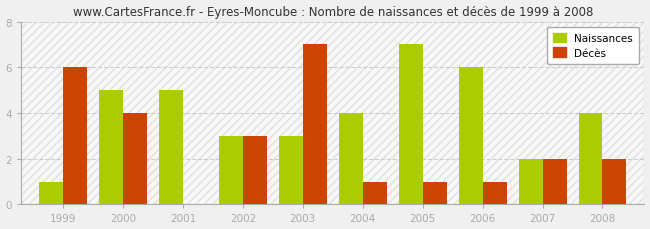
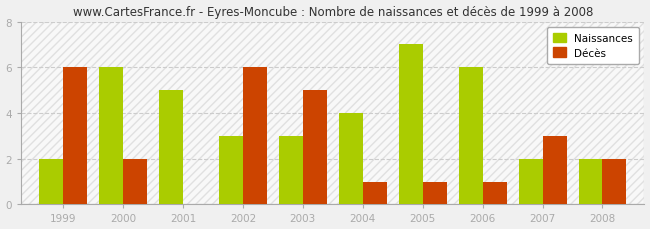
Naissances/1999: 1 -> 2
Naissances/2000: 5 -> 6
Décès/2000: 4 -> 2
Décès/2002: 3 -> 6
Décès/2003: 7 -> 5
Décès/2007: 2 -> 3
Naissances/2008: 4 -> 2
